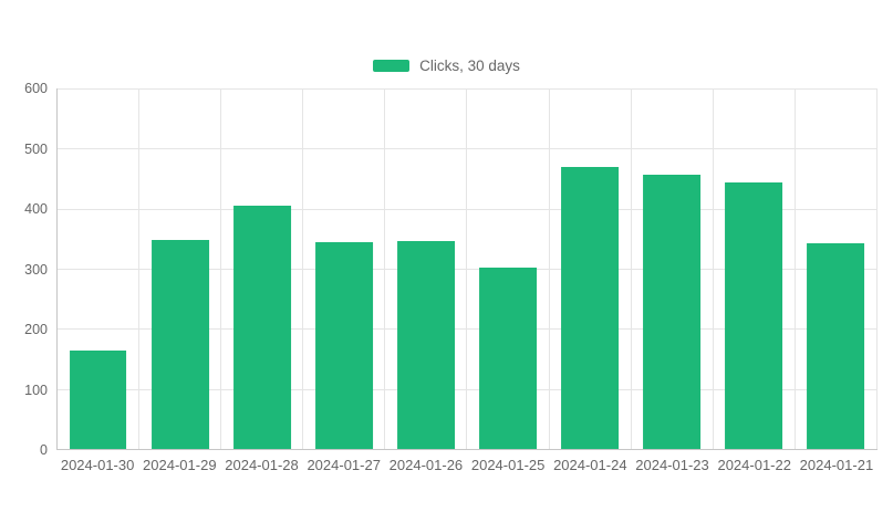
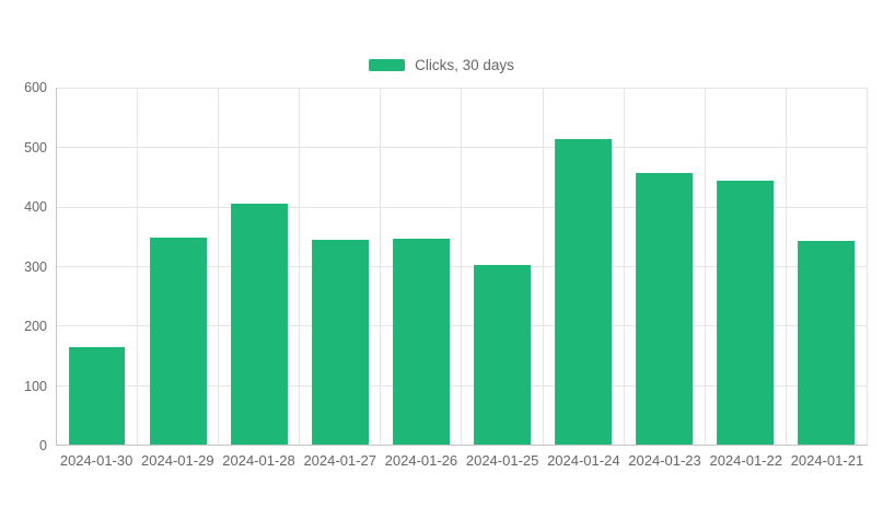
2024-01-24: 470 -> 510
